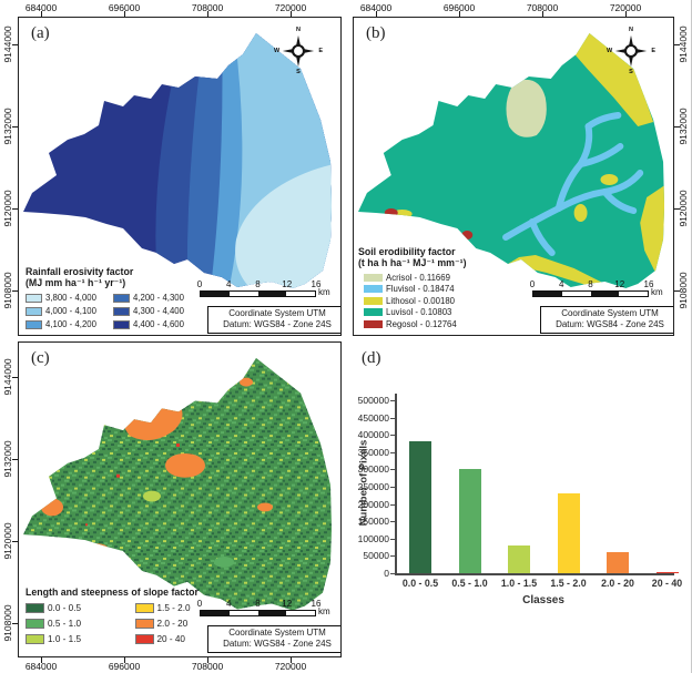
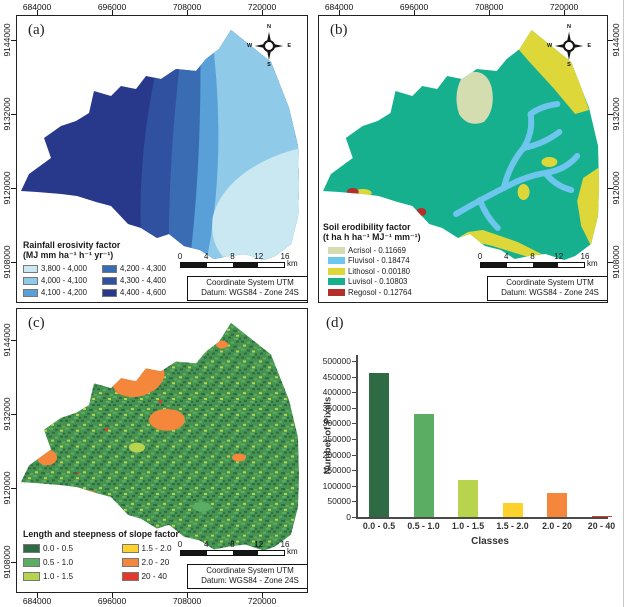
0.0 - 0.5: 380000 -> 460000
0.5 - 1.0: 300000 -> 330000
1.0 - 1.5: 80000 -> 120000
1.5 - 2.0: 230000 -> 40000
2.0 - 20: 60000 -> 80000
